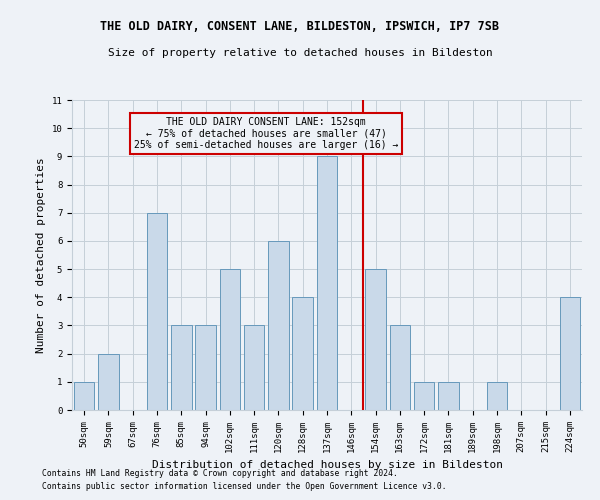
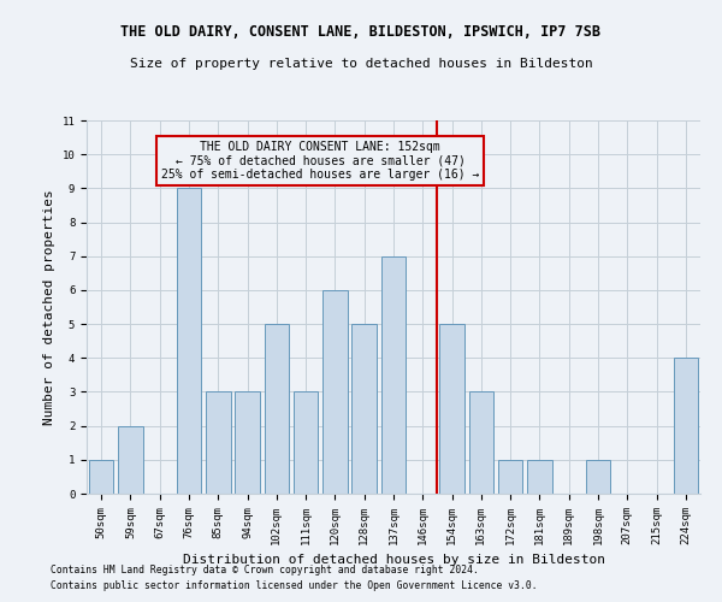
76sqm: 7 -> 9
128sqm: 4 -> 5
137sqm: 9 -> 7
